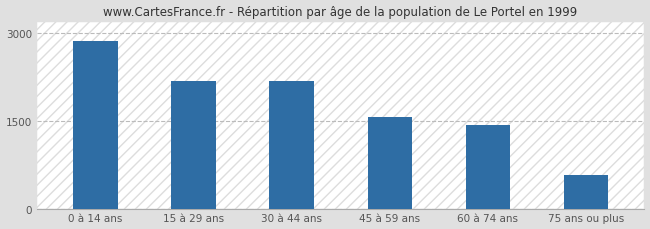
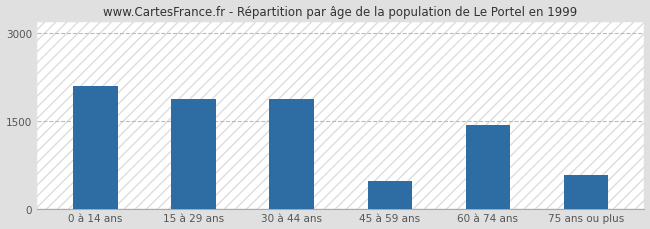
0 à 14 ans: 2860 -> 2100
15 à 29 ans: 2190 -> 1880
30 à 44 ans: 2180 -> 1880
45 à 59 ans: 1570 -> 480
